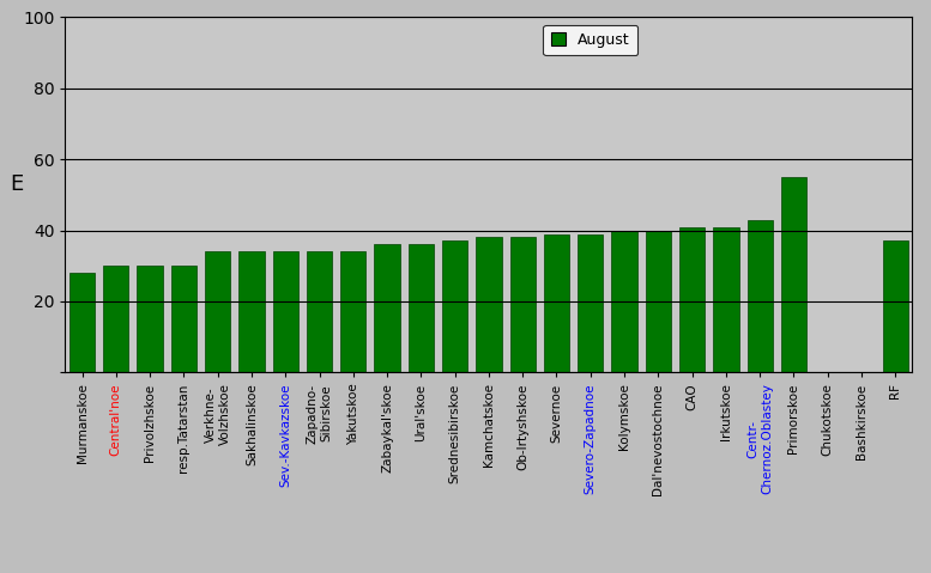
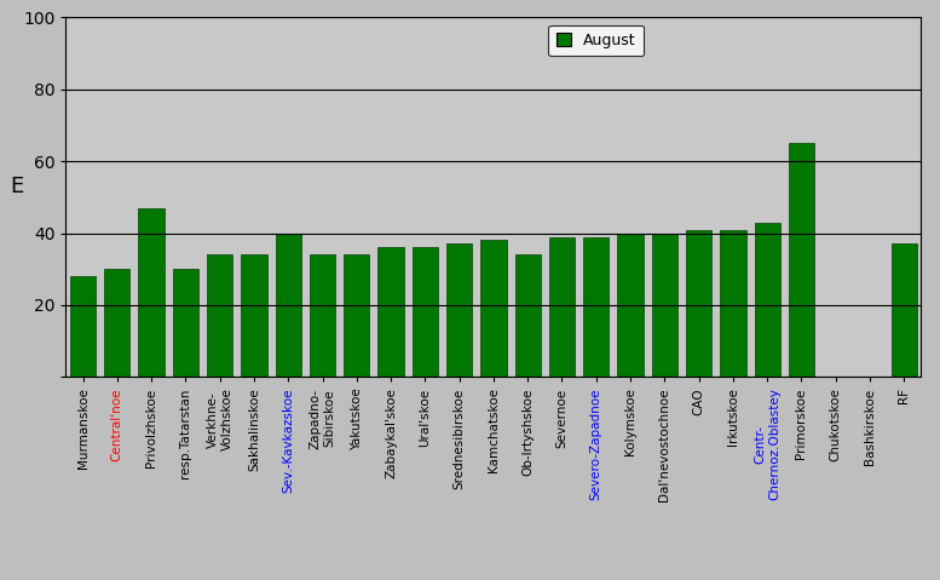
Privolzhskoe: 30 -> 47
Sev.-Kavkazskoe: 34 -> 40
Ob-Irtyshskoe: 38 -> 34
Primorskoe: 55 -> 65
